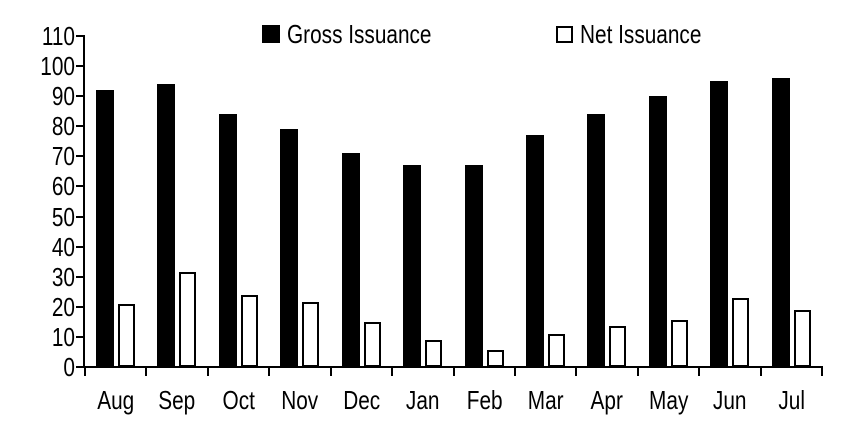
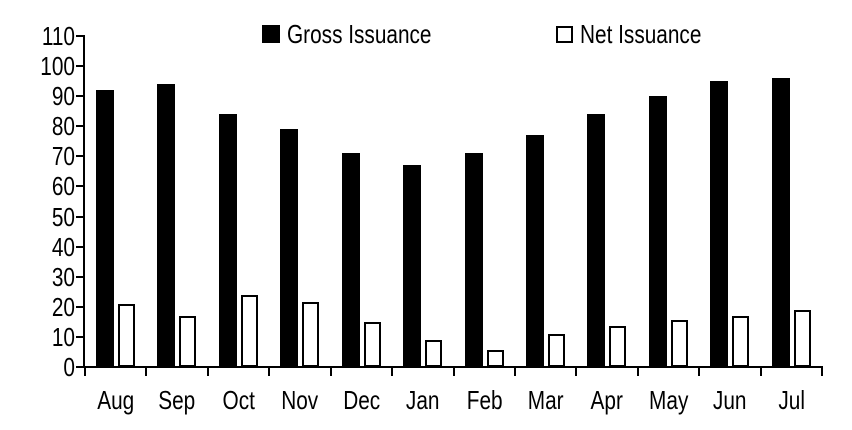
Net Issuance/Sep: 32 -> 17
Gross Issuance/Feb: 67 -> 71
Net Issuance/Jun: 23 -> 17
